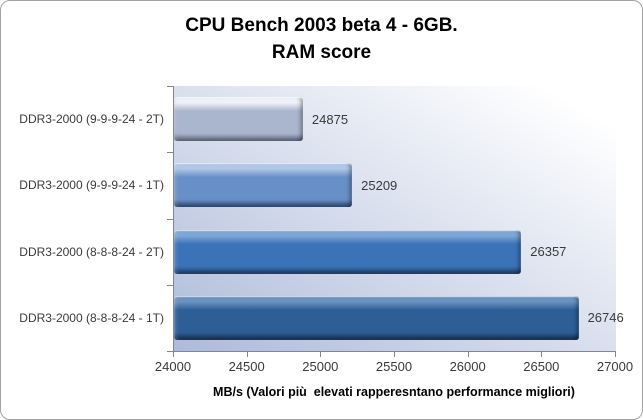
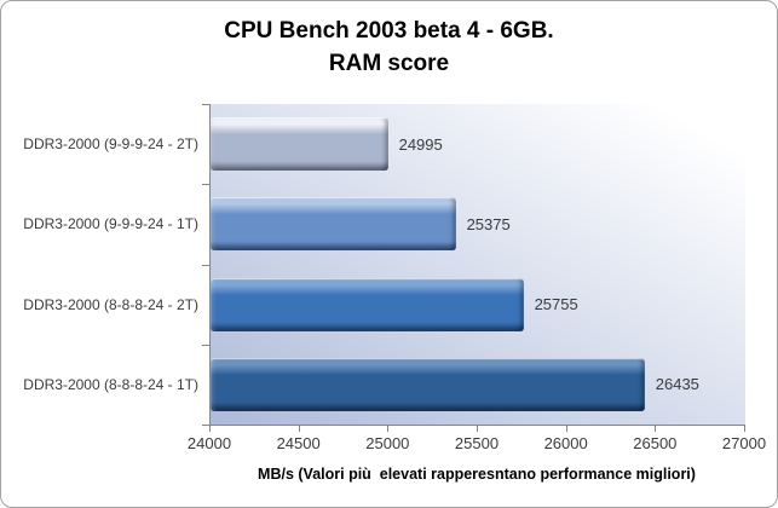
DDR3-2000 (9-9-9-24 - 2T): 24875 -> 24995
DDR3-2000 (9-9-9-24 - 1T): 25209 -> 25375
DDR3-2000 (8-8-8-24 - 2T): 26357 -> 25755
DDR3-2000 (8-8-8-24 - 1T): 26746 -> 26435
